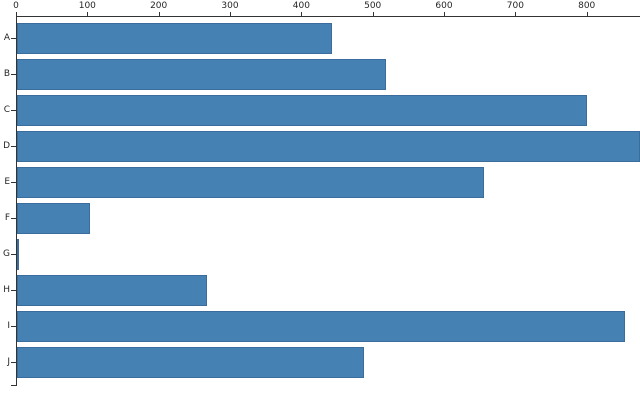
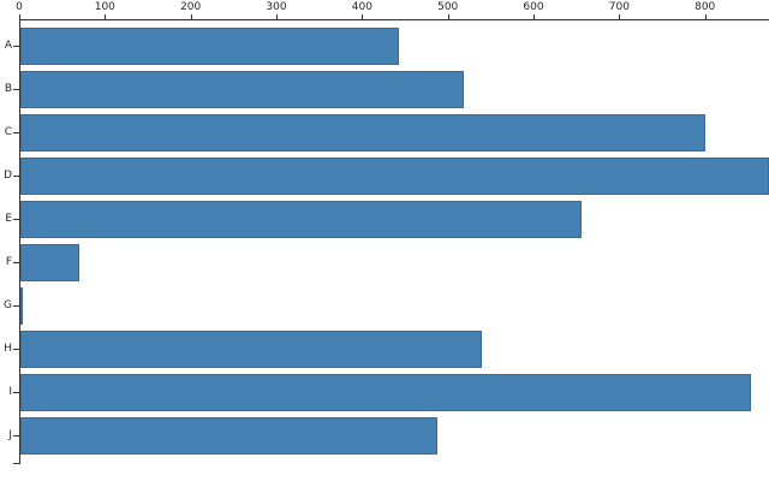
F: 100 -> 70
H: 270 -> 540
